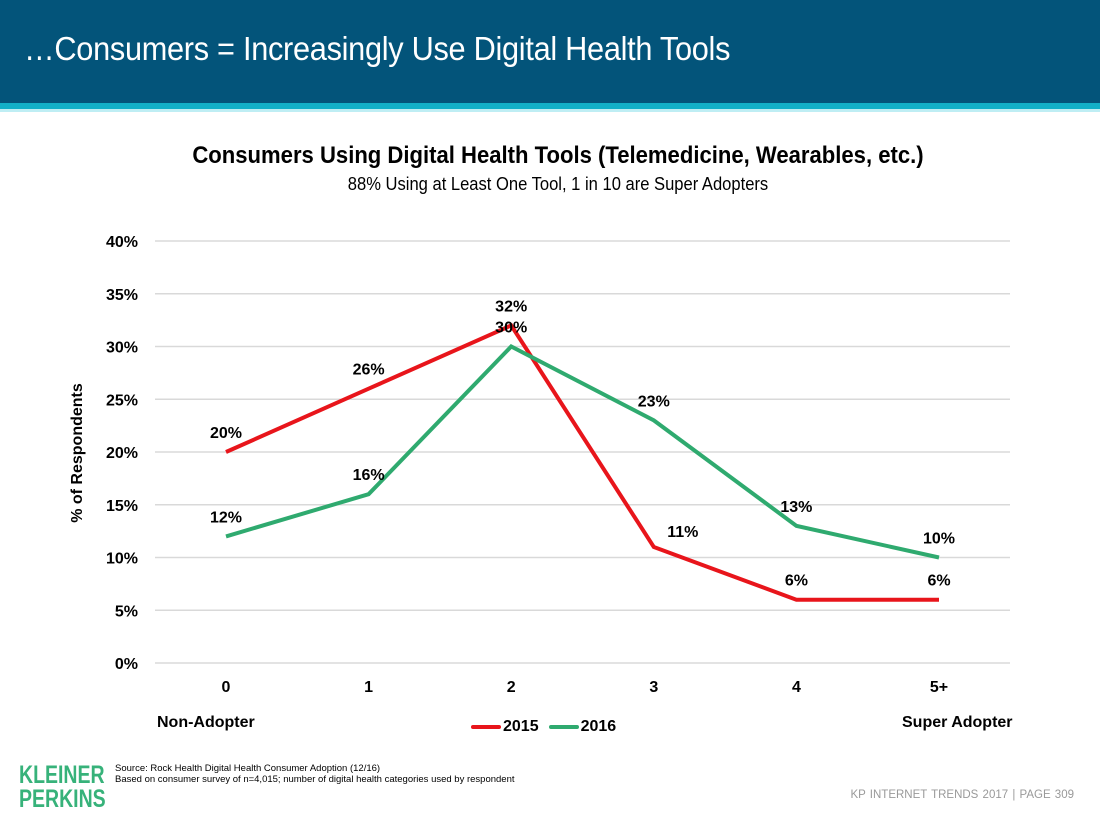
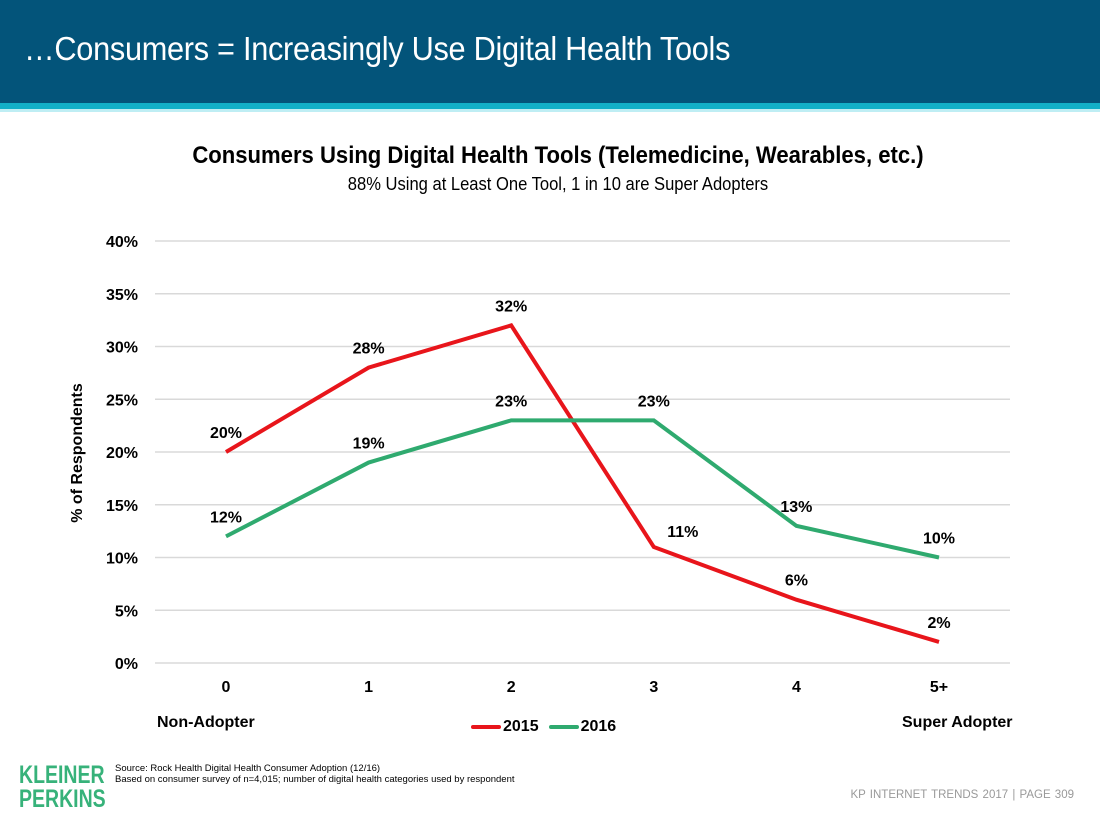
2015/1: 26% -> 28%
2016/1: 16% -> 19%
2016/2: 30% -> 23%
2015/5+: 6% -> 2%
